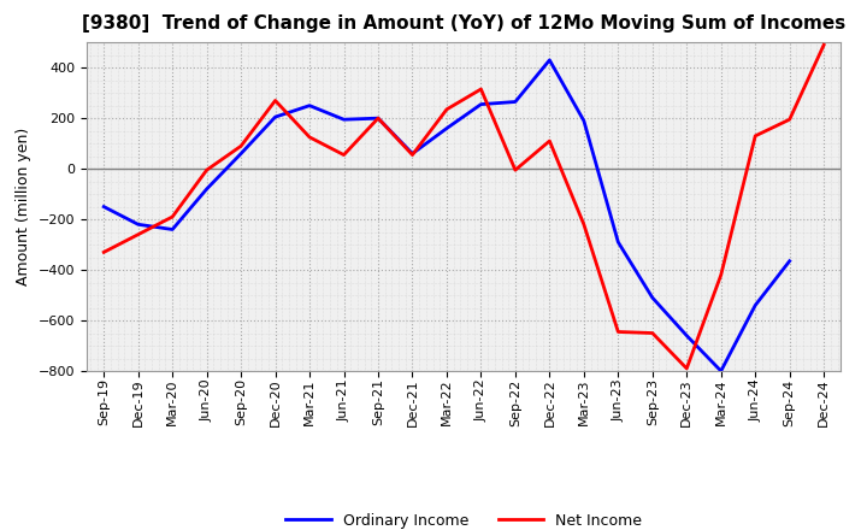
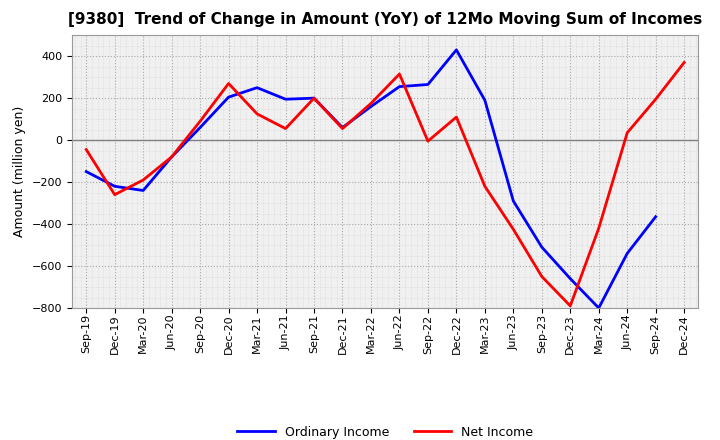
Net Income/Sep-19: -330 -> -45
Net Income/Jun-20: -5 -> -80
Net Income/Mar-22: 235 -> 175
Net Income/Jun-23: -645 -> -425
Net Income/Jun-24: 130 -> 35
Net Income/Dec-24: 490 -> 370
